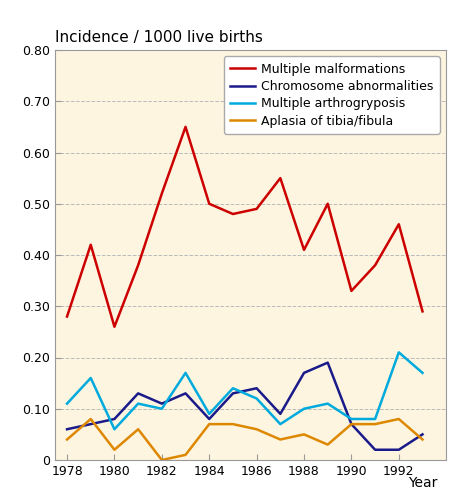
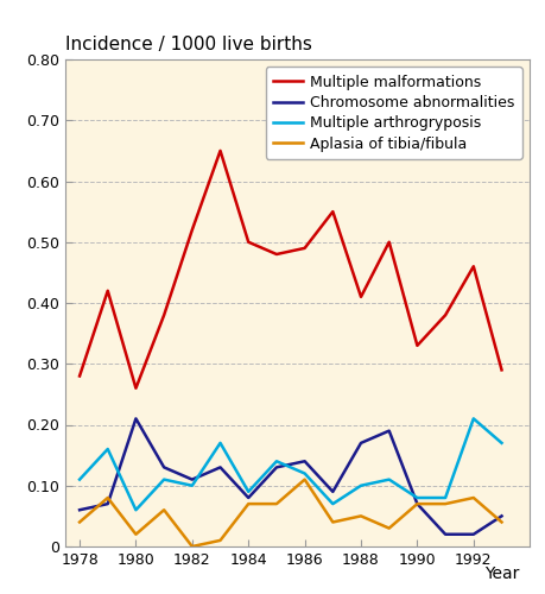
Chromosome abnormalities/1980: 0.08 -> 0.21
Aplasia of tibia/fibula/1986: 0.06 -> 0.11
